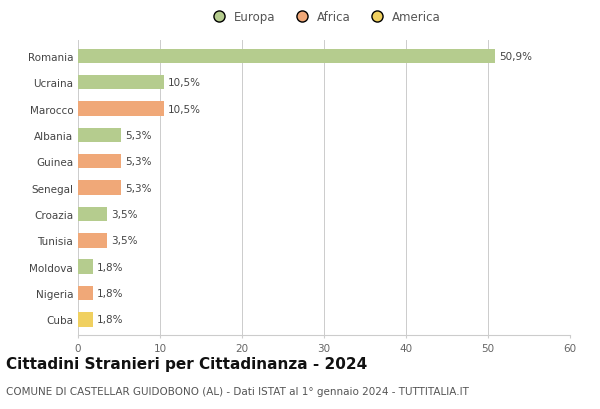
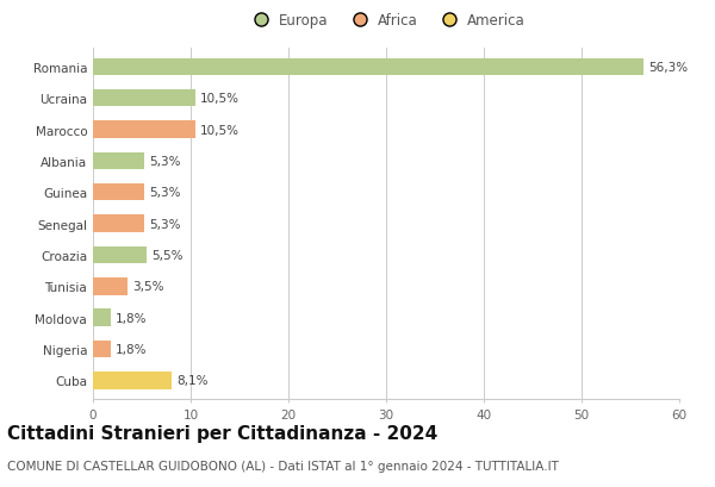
Romania: 50,9% -> 56,3%
Croazia: 3,5% -> 5,5%
Cuba: 1,8% -> 8,1%
